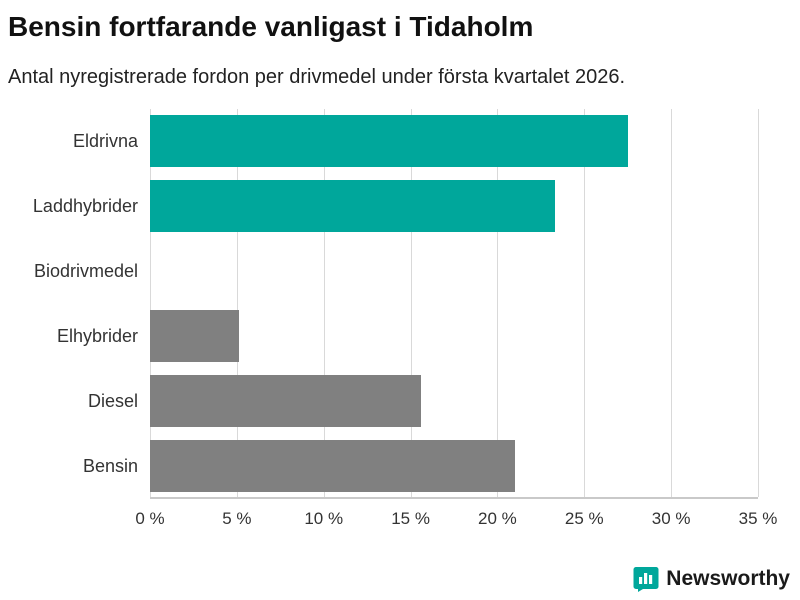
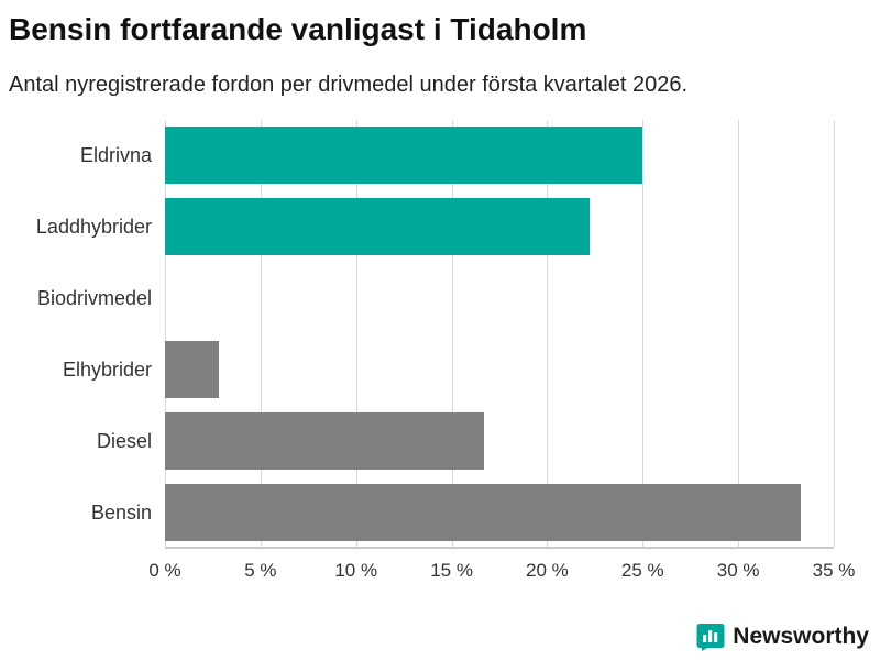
Eldrivna: 27.5% -> 25.0%
Laddhybrider: 23.3% -> 22.2%
Elhybrider: 5.1% -> 2.8%
Diesel: 15.6% -> 16.7%
Bensin: 21.0% -> 33.3%
